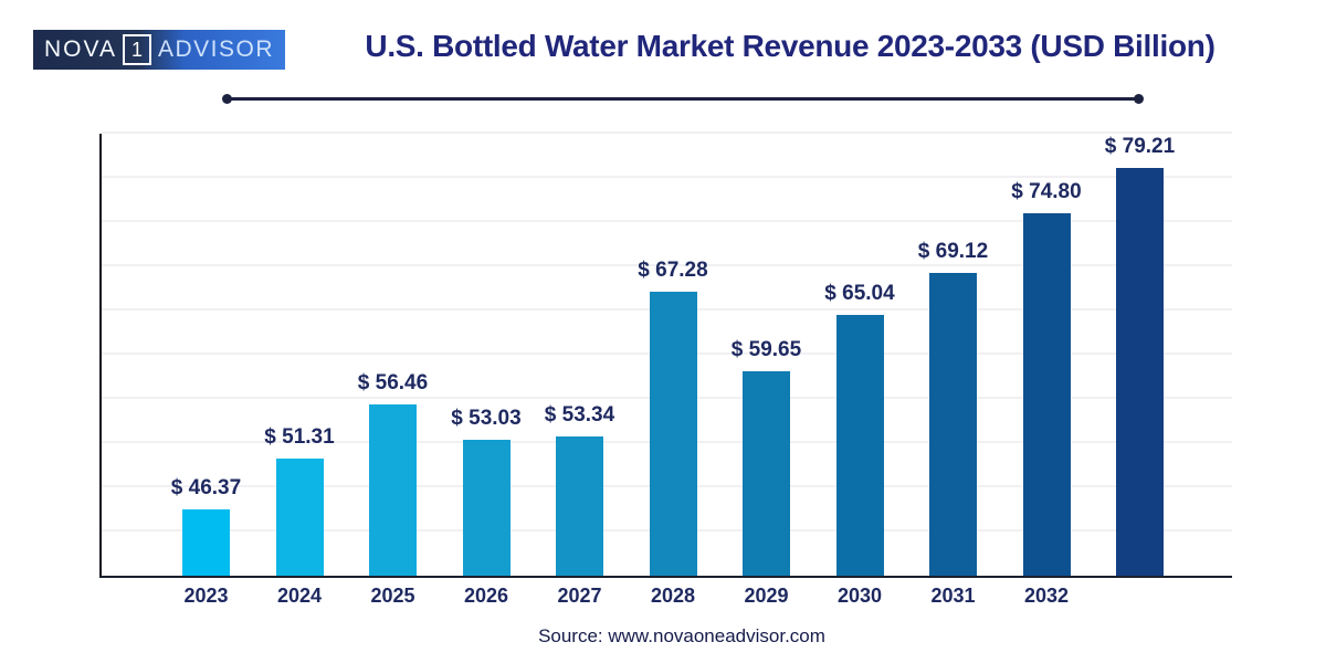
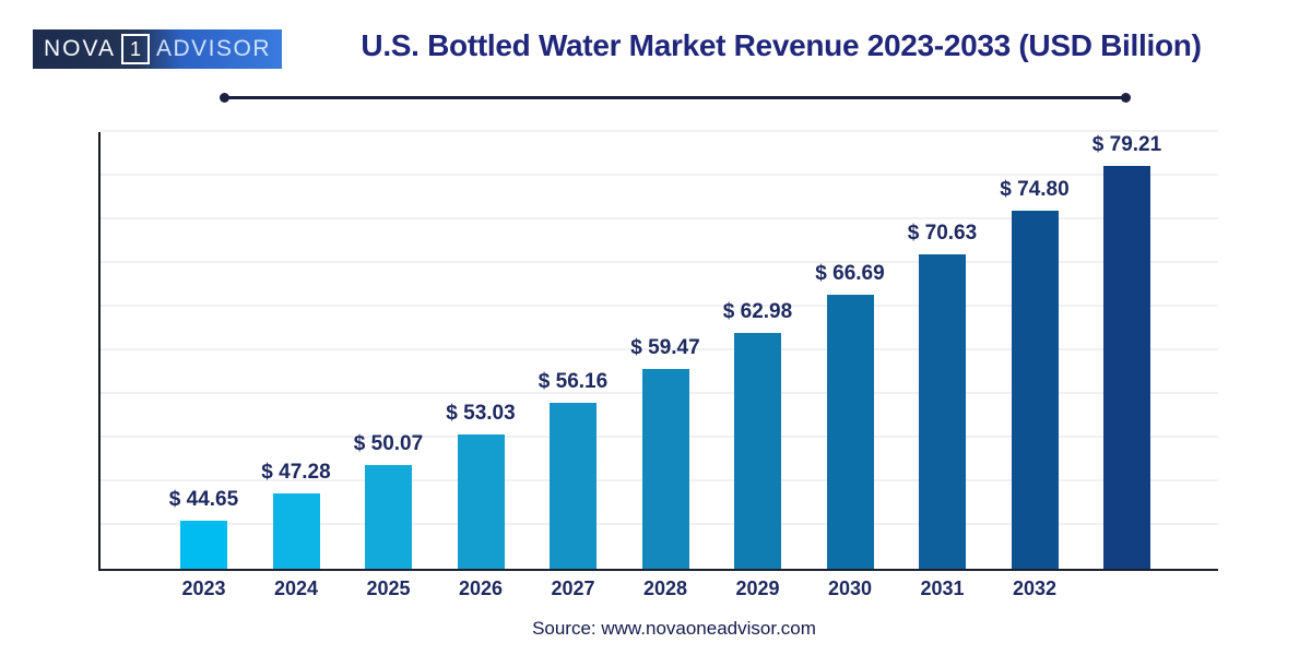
2023: 46.37 -> 44.65
2024: 51.31 -> 47.28
2025: 56.46 -> 50.07
2027: 53.34 -> 56.16
2028: 67.28 -> 59.47
2029: 59.65 -> 62.98
2030: 65.04 -> 66.69
2031: 69.12 -> 70.63
